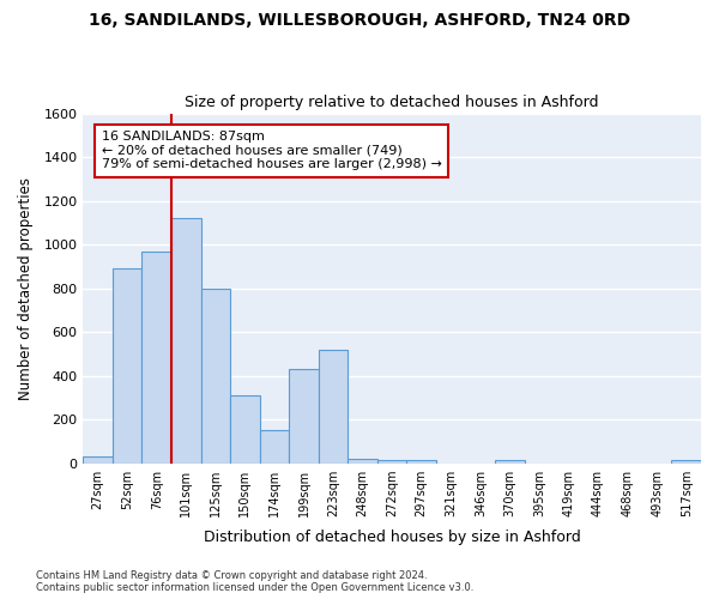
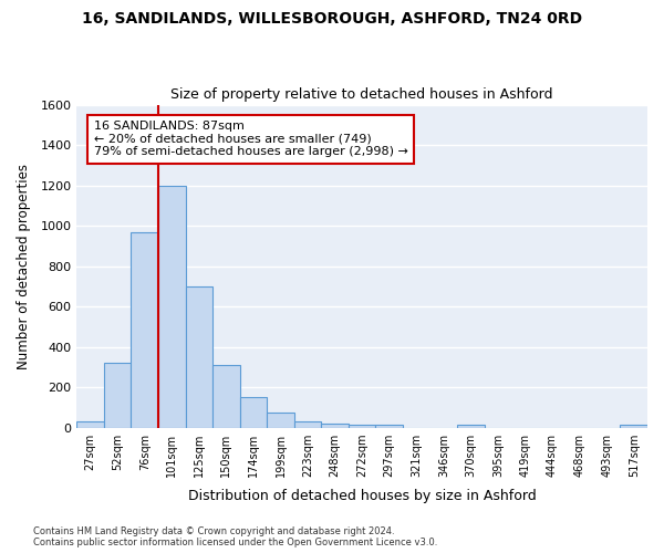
52sqm: 890 -> 320
101sqm: 1120 -> 1200
125sqm: 800 -> 700
199sqm: 430 -> 80
223sqm: 520 -> 30
